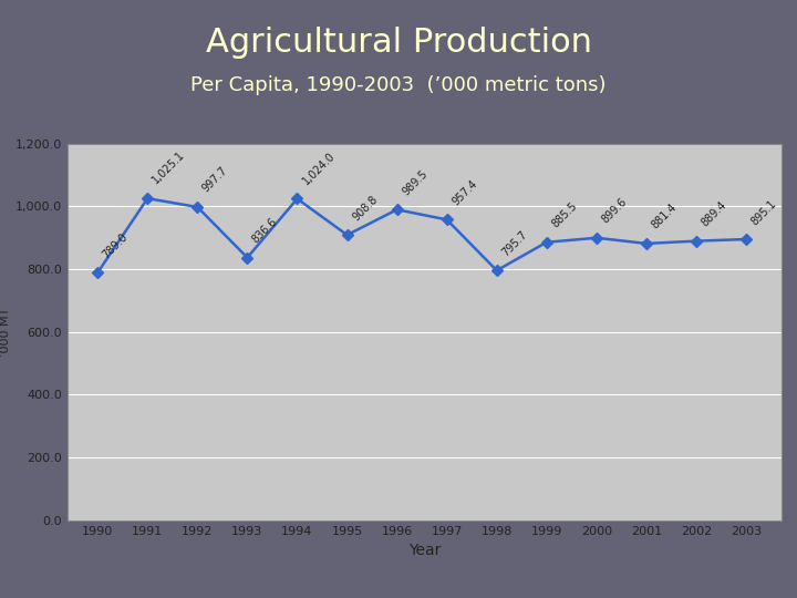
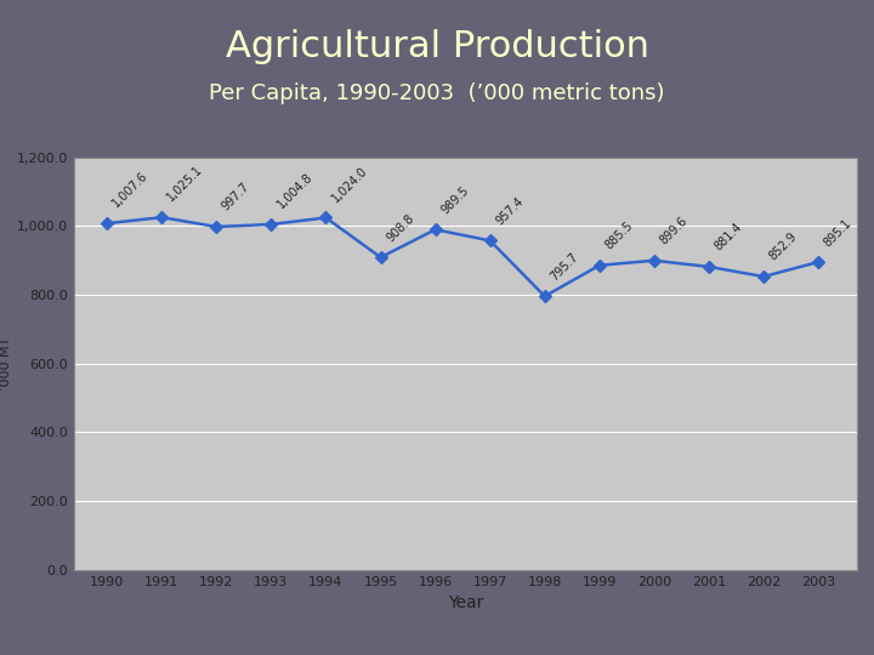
1990: 789.0 -> 1,007.6
1993: 836.6 -> 1,004.8
2002: 889.4 -> 852.9
